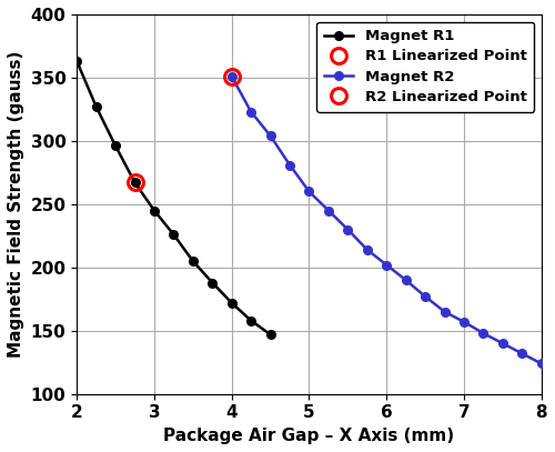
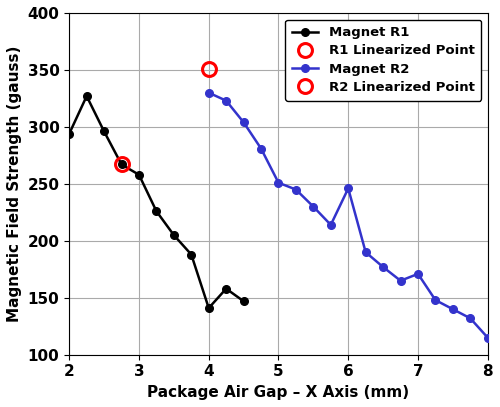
Magnet R1/2: 363 -> 294
Magnet R1/3: 245 -> 258
Magnet R1/4: 172 -> 141
Magnet R2/4: 351 -> 330
Magnet R2/5: 260 -> 251
Magnet R2/6: 202 -> 246
Magnet R2/7: 157 -> 171
Magnet R2/8: 124 -> 115
